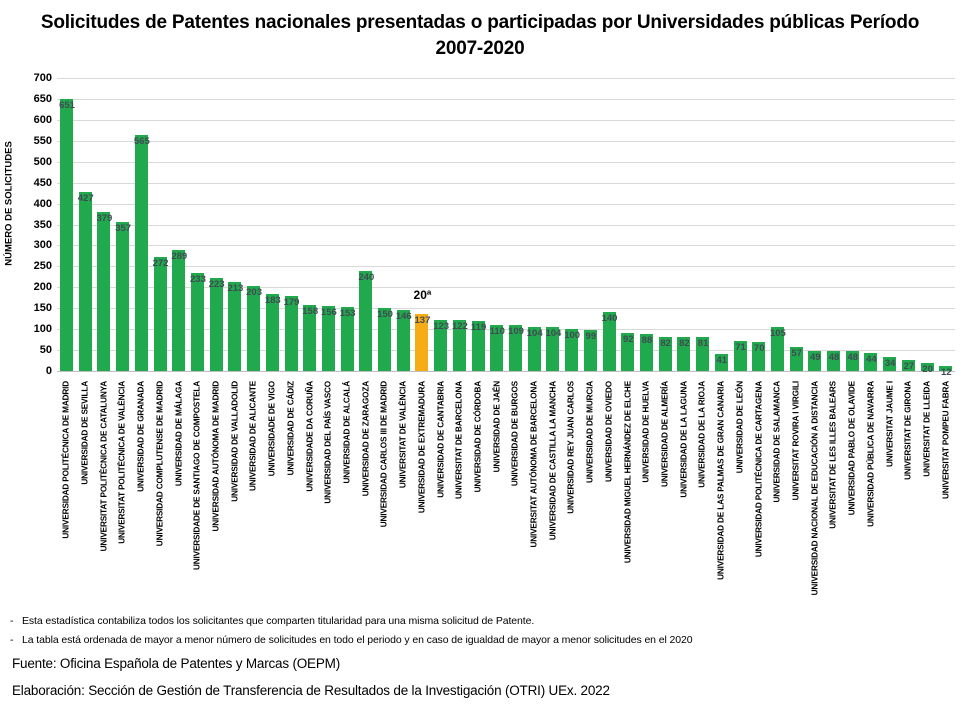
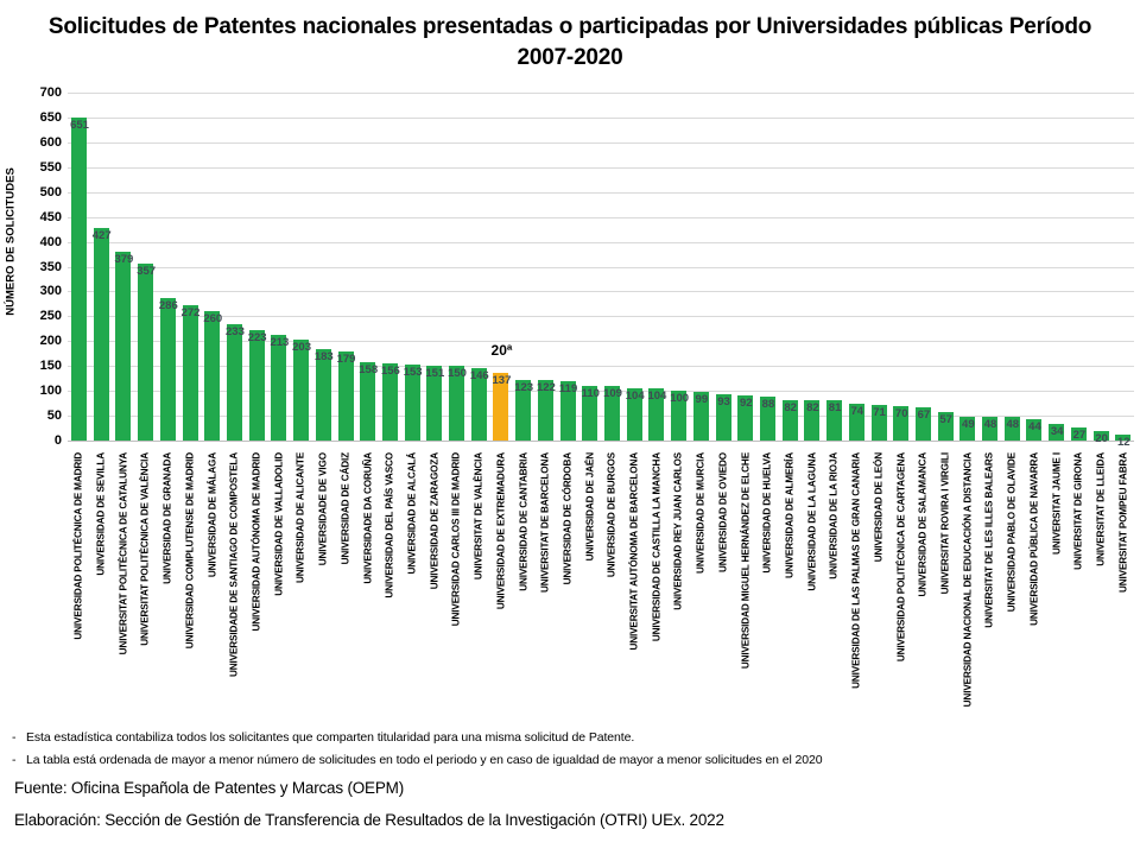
UNIVERSIDAD DE GRANADA: 565 -> 286
UNIVERSIDAD DE MÁLAGA: 289 -> 260
UNIVERSIDAD DE ZARAGOZA: 240 -> 151
UNIVERSIDAD DE OVIEDO: 140 -> 93
UNIVERSIDAD DE LAS PALMAS DE GRAN CANARIA: 41 -> 74
UNIVERSIDAD DE SALAMANCA: 105 -> 67
